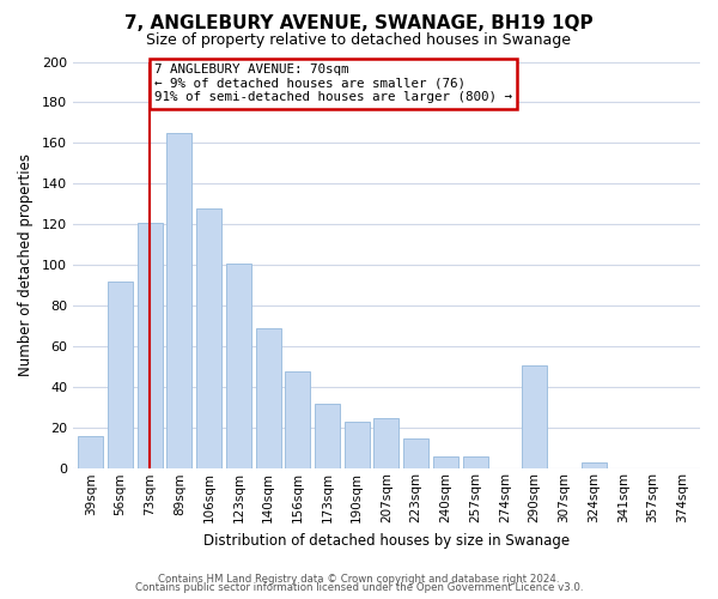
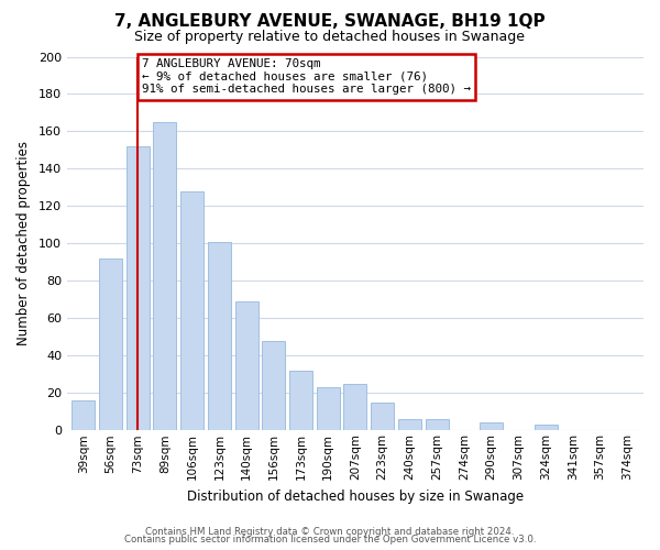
73sqm: 121 -> 152
290sqm: 51 -> 4
